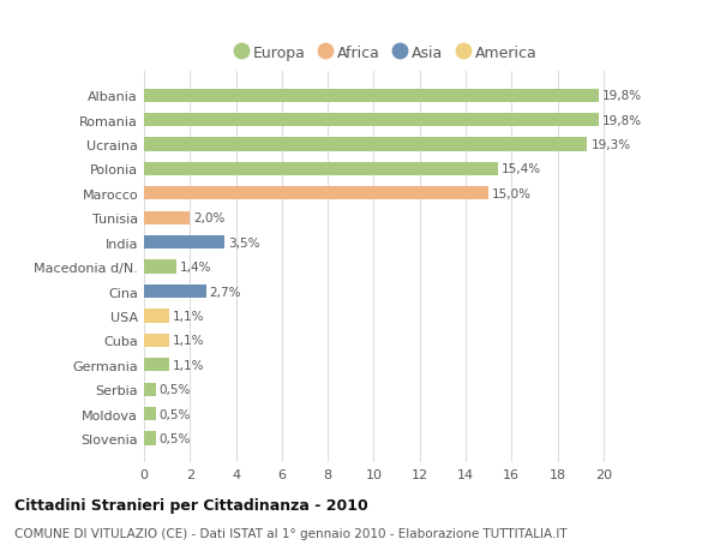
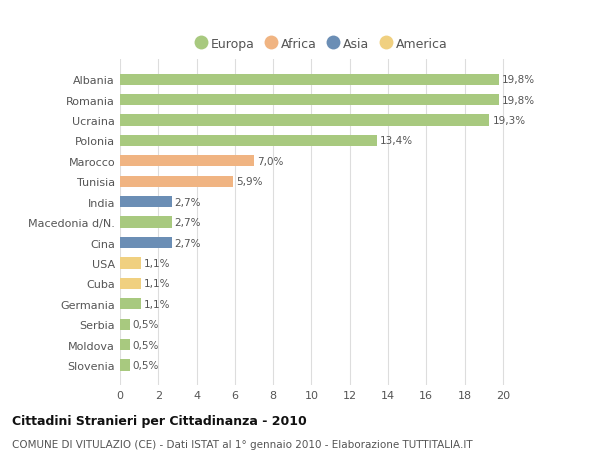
Polonia: 15,4% -> 13,4%
Marocco: 15,0% -> 7,0%
Tunisia: 2,0% -> 5,9%
India: 3,5% -> 2,7%
Macedonia d/N.: 1,4% -> 2,7%
